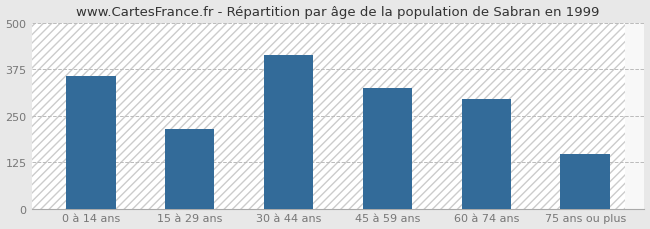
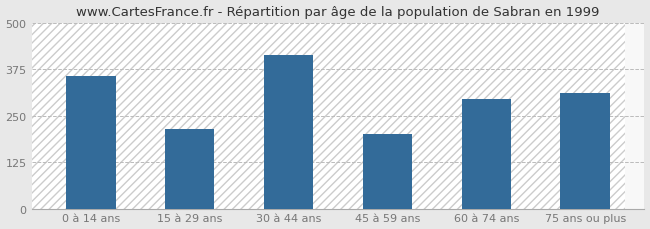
45 à 59 ans: 325 -> 200
75 ans ou plus: 148 -> 310
